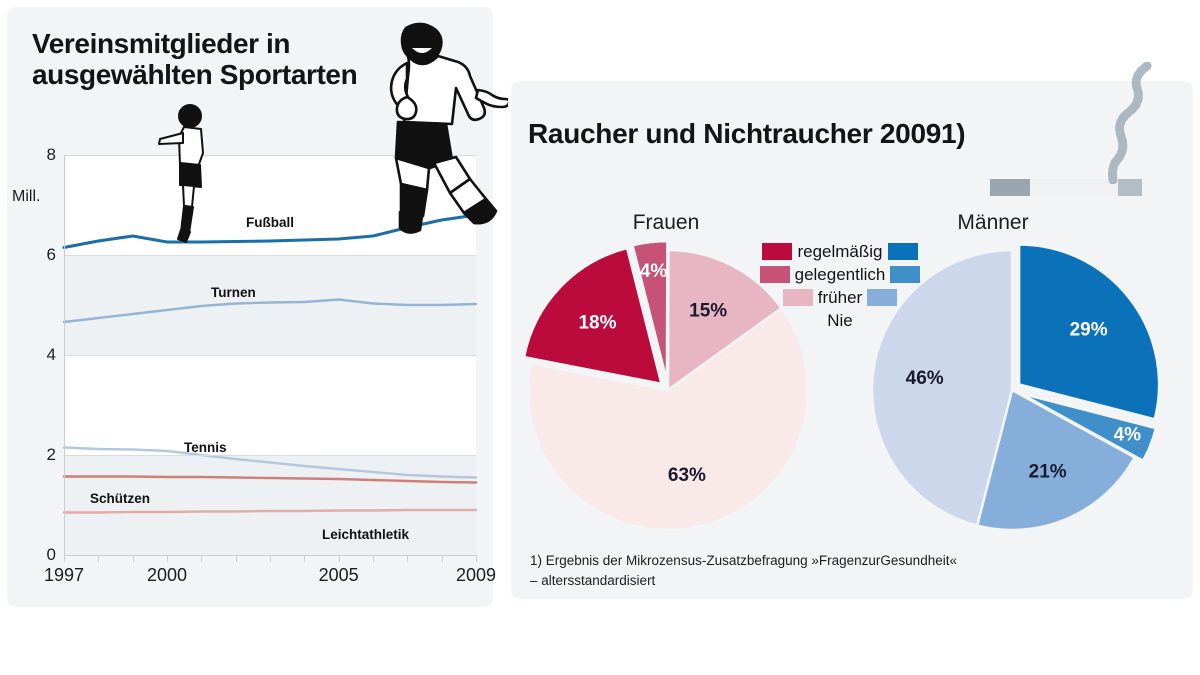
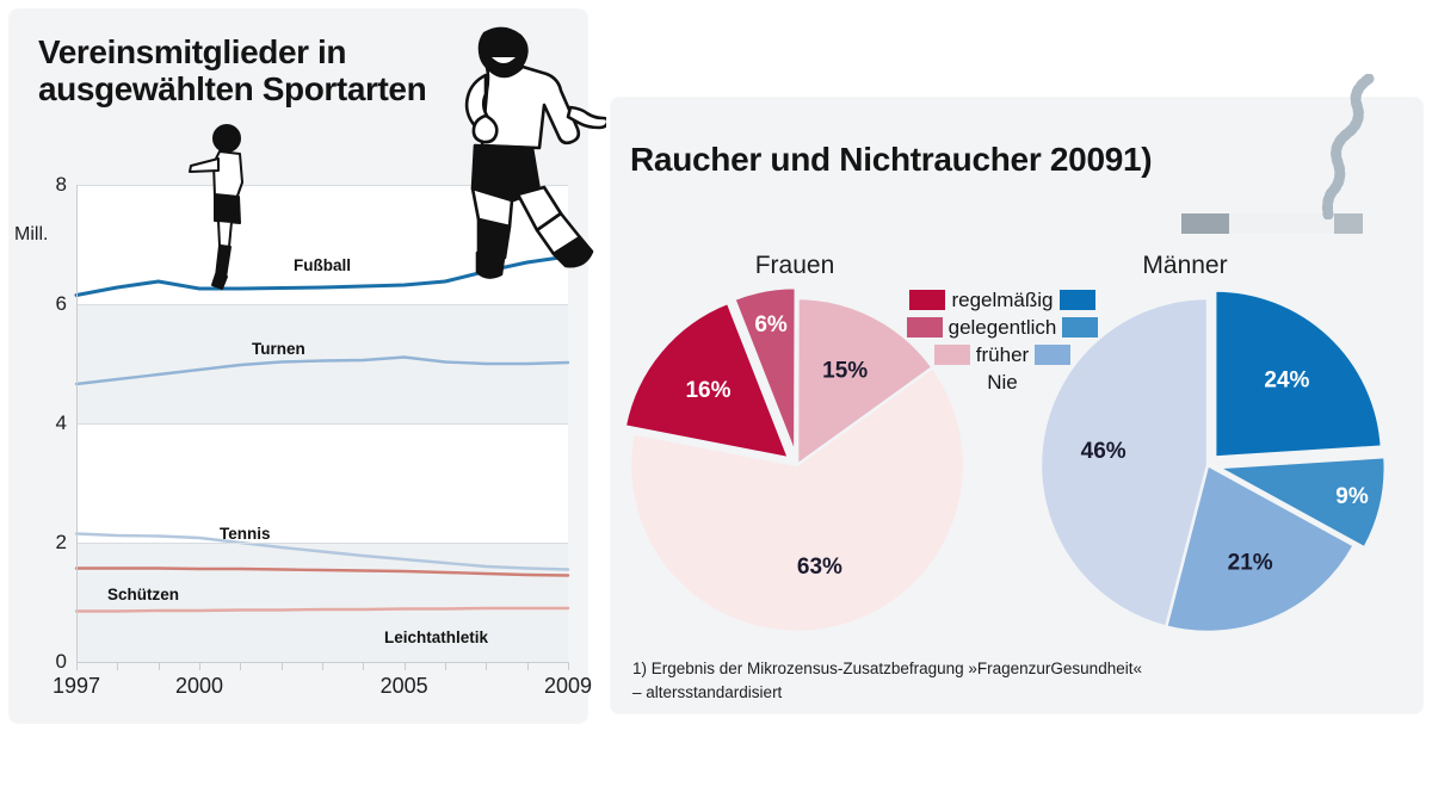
Frauen/regelmäßig: 18% -> 16%
Frauen/gelegentlich: 4% -> 6%
Männer/regelmäßig: 29% -> 24%
Männer/gelegentlich: 4% -> 9%
